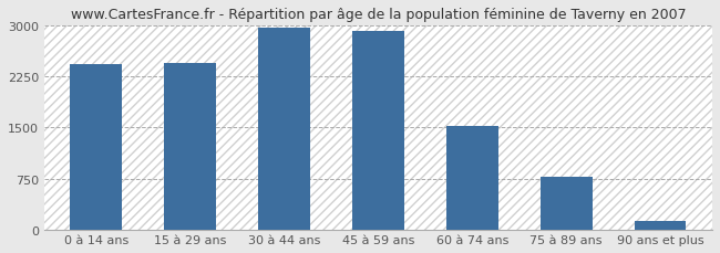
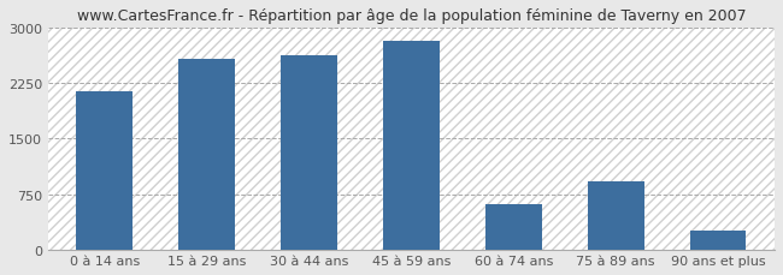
0 à 14 ans: 2430 -> 2140
15 à 29 ans: 2450 -> 2580
30 à 44 ans: 2960 -> 2620
45 à 59 ans: 2910 -> 2820
60 à 74 ans: 1520 -> 620
75 à 89 ans: 780 -> 920
90 ans et plus: 120 -> 260
